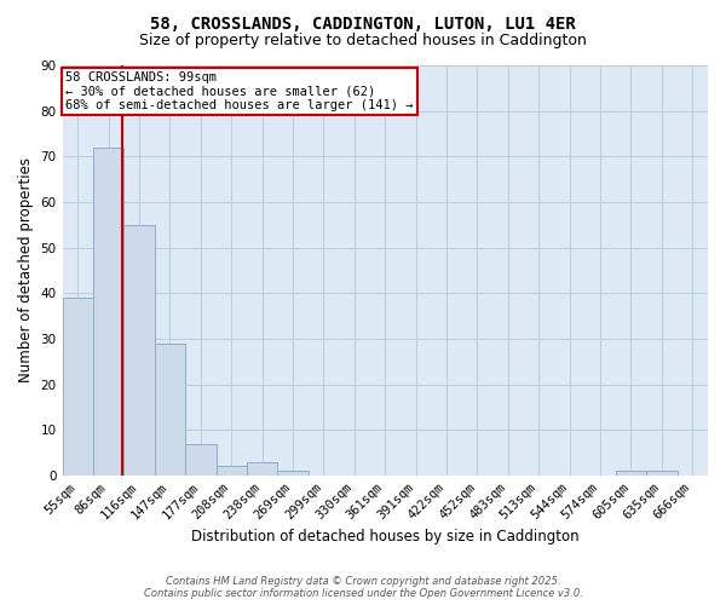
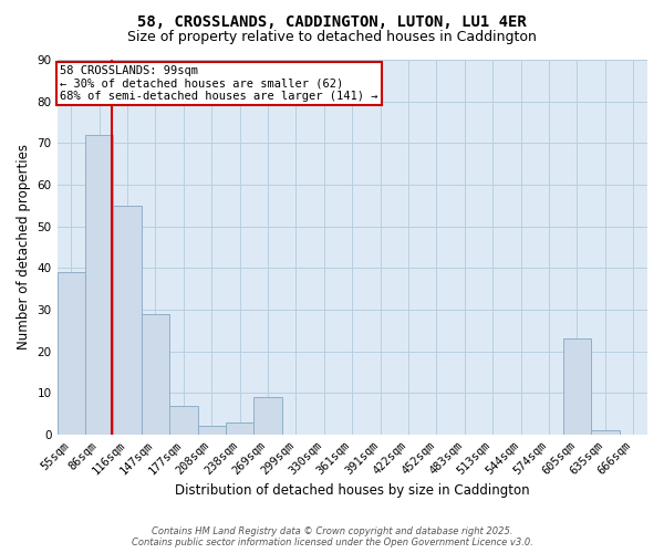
269sqm: 1 -> 9
605sqm: 1 -> 23
